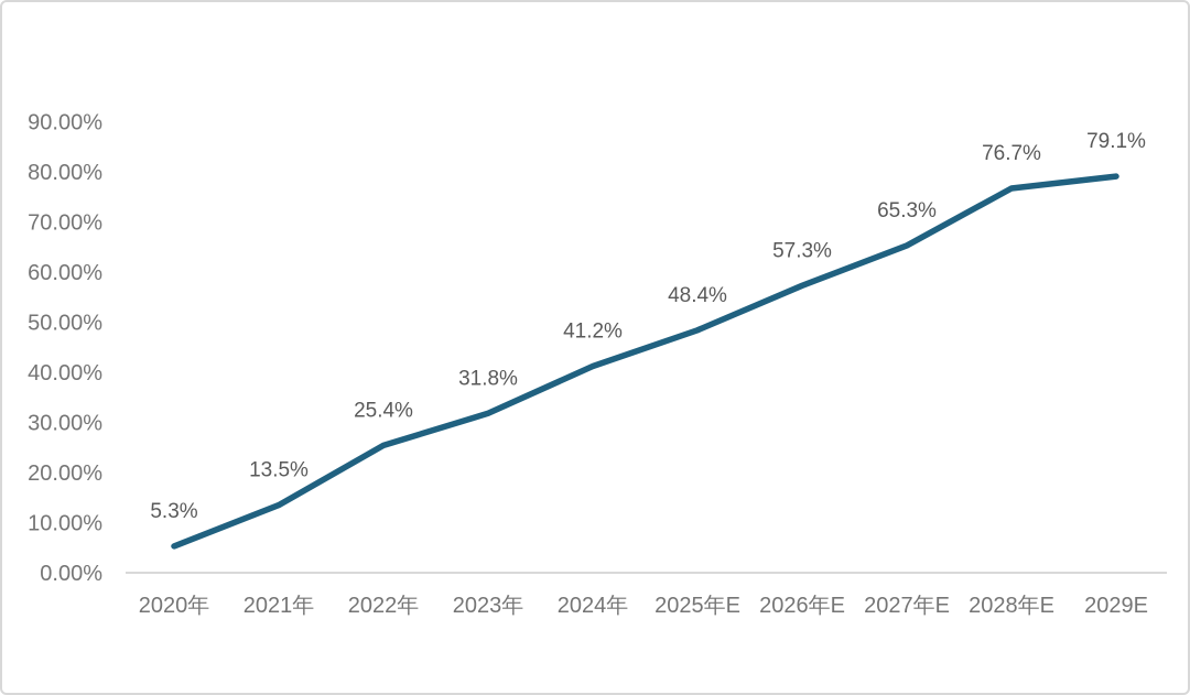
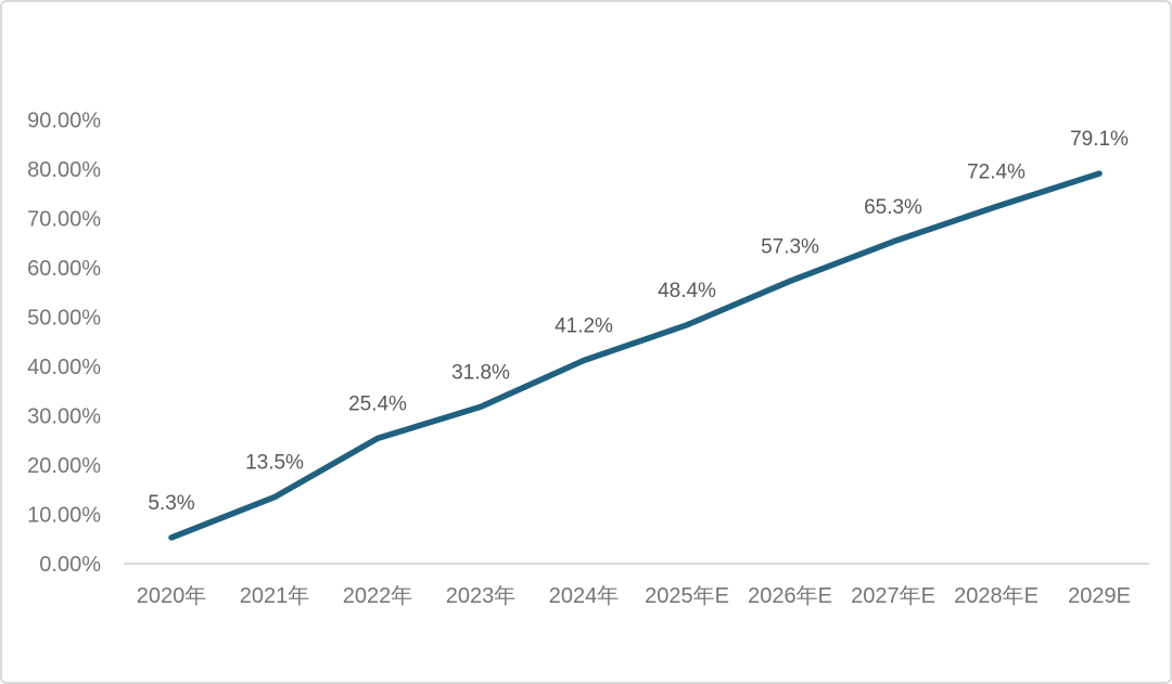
2028年E: 76.7% -> 72.4%
